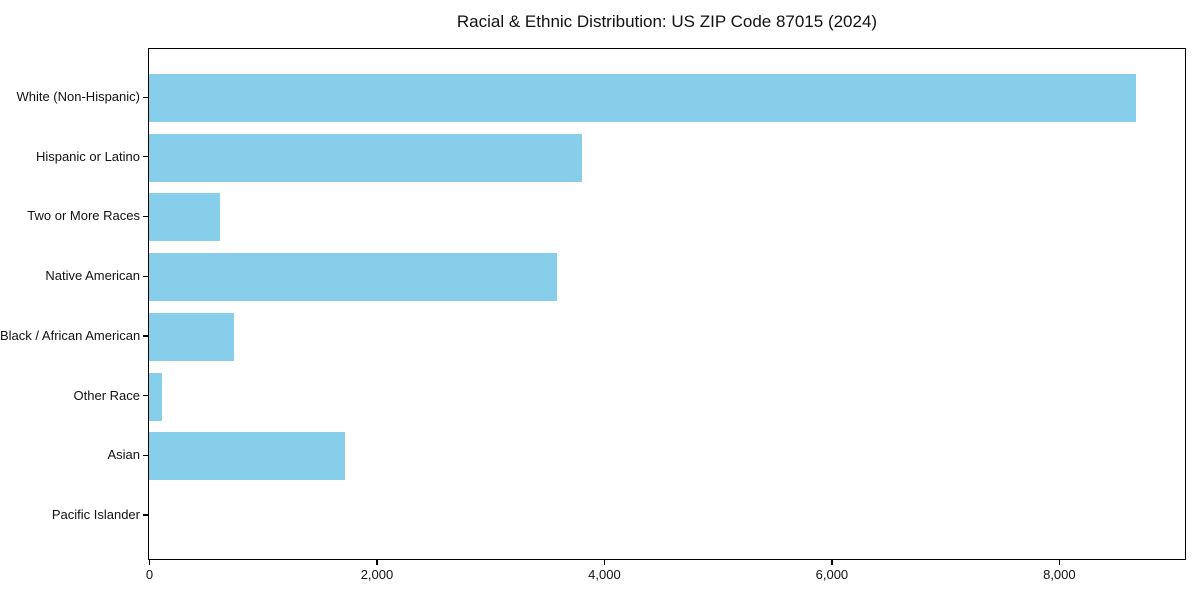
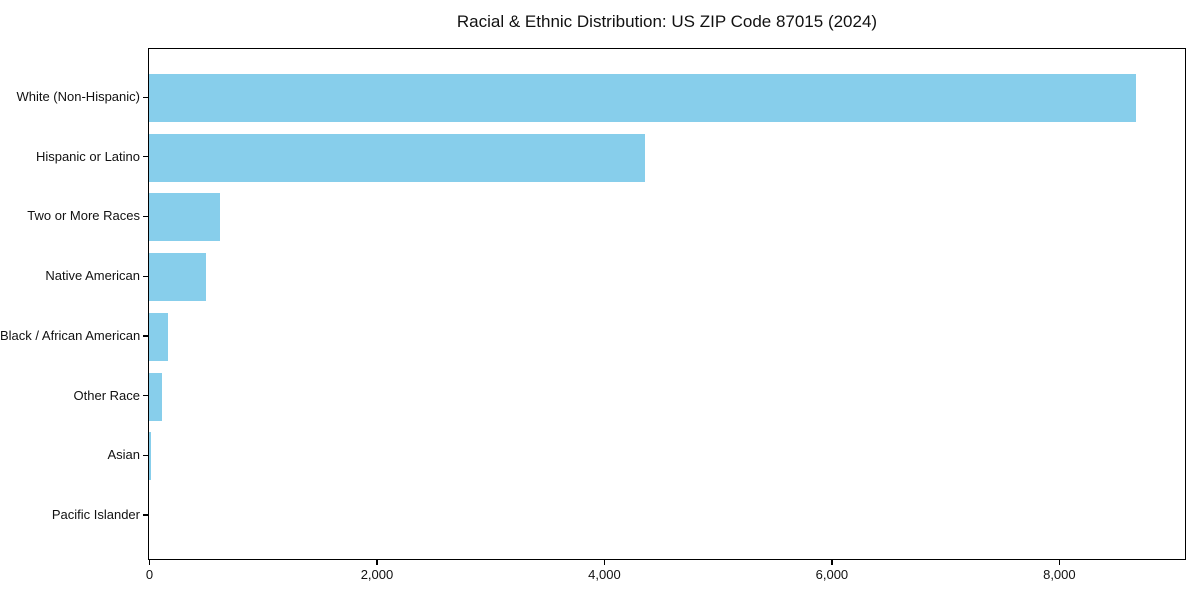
Hispanic or Latino: 3810 -> 4360
Native American: 3590 -> 500
Black / African American: 750 -> 160
Asian: 1720 -> 20
